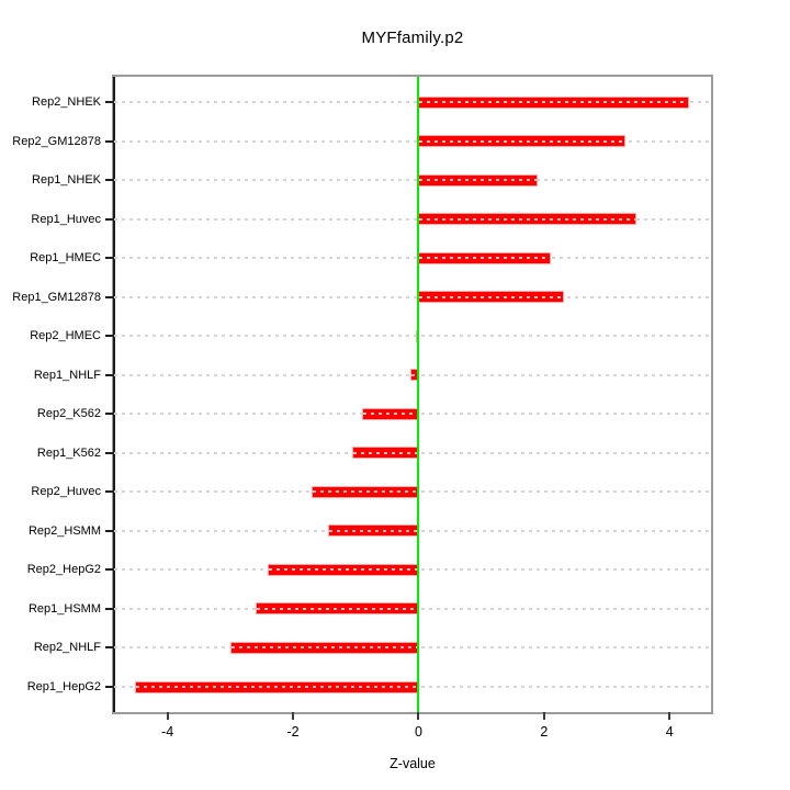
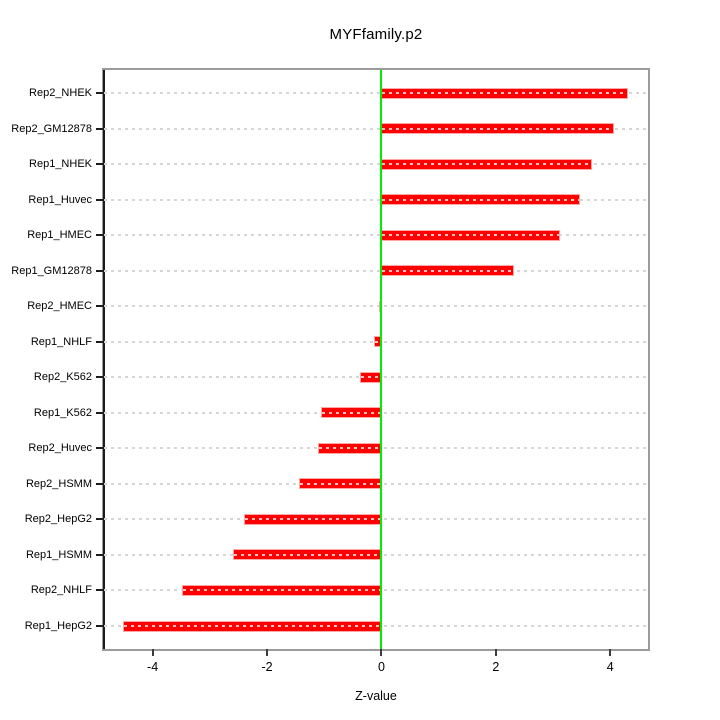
Rep2_GM12878: 3.3 -> 4.1
Rep1_NHEK: 1.9 -> 3.7
Rep1_HMEC: 2.1 -> 3.1
Rep2_K562: -0.9 -> -0.4
Rep2_Huvec: -1.7 -> -1.1
Rep2_NHLF: -3.0 -> -3.5
